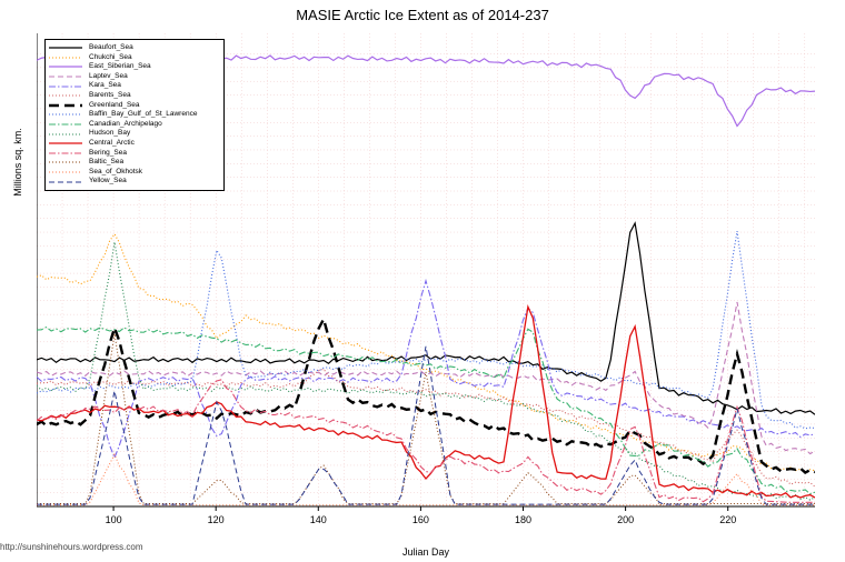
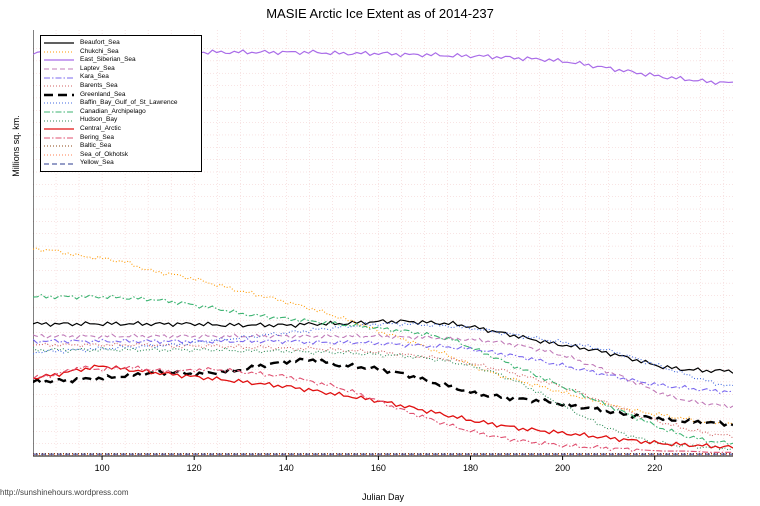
Chukchi_Sea/100: 1.99 -> 1.60
East_Siberian_Sea/100: 2.79 -> 3.27
Kara_Sea/100: 0.34 -> 0.93
Greenland_Sea/100: 1.31 -> 0.63
Hudson_Bay/100: 1.91 -> 0.86
Baltic_Sea/100: 1.26 -> 0.02
Sea_of_Okhotsk/100: 0.38 -> 0.01
Yellow_Sea/100: 0.83 -> 0.01
Chukchi_Sea/120: 1.22 -> 1.43
Kara_Sea/120: 0.47 -> 0.93
Baffin_Bay_Gulf_of_St_Lawrence/120: 1.93 -> 0.92
Central_Arctic/120: 0.76 -> 0.64
Bering_Sea/120: 0.95 -> 0.70
Baltic_Sea/120: 0.20 -> 0.02
Yellow_Sea/120: 0.81 -> 0.01
Barents_Sea/140: 1.00 -> 0.87
Greenland_Sea/140: 1.40 -> 0.77
Baltic_Sea/140: 0.31 -> 0.02
Yellow_Sea/140: 0.31 -> 0.01
Kara_Sea/160: 1.66 -> 0.91
Central_Arctic/160: 0.20 -> 0.44
Bering_Sea/160: 0.24 -> 0.43
Baltic_Sea/160: 0.98 -> 0.02
Yellow_Sea/160: 1.18 -> 0.01
Kara_Sea/180: 1.50 -> 0.86
Canadian_Archipelago/180: 1.32 -> 0.86
Central_Arctic/180: 1.54 -> 0.28
Bering_Sea/180: 0.35 -> 0.19
Baltic_Sea/180: 0.26 -> 0.02
Beaufort_Sea/200: 2.15 -> 0.89
East_Siberian_Sea/200: 2.97 -> 3.19
Laptev_Sea/200: 0.98 -> 0.80
Greenland_Sea/200: 0.55 -> 0.41
Canadian_Archipelago/200: 0.35 -> 0.54
Central_Arctic/200: 1.40 -> 0.18
Bering_Sea/200: 0.62 -> 0.08
Baltic_Sea/200: 0.25 -> 0.02
Yellow_Sea/200: 0.34 -> 0.01
Chukchi_Sea/220: 0.44 -> 0.33
East_Siberian_Sea/220: 2.78 -> 3.07
Laptev_Sea/220: 1.48 -> 0.50
Barents_Sea/220: 0.57 -> 0.27
Greenland_Sea/220: 1.12 -> 0.30
Baffin_Bay_Gulf_of_St_Lawrence/220: 2.01 -> 0.72
Canadian_Archipelago/220: 0.42 -> 0.22
Bering_Sea/220: 0.74 -> 0.04
Sea_of_Okhotsk/220: 0.24 -> 0.01
Yellow_Sea/220: 0.70 -> 0.01
